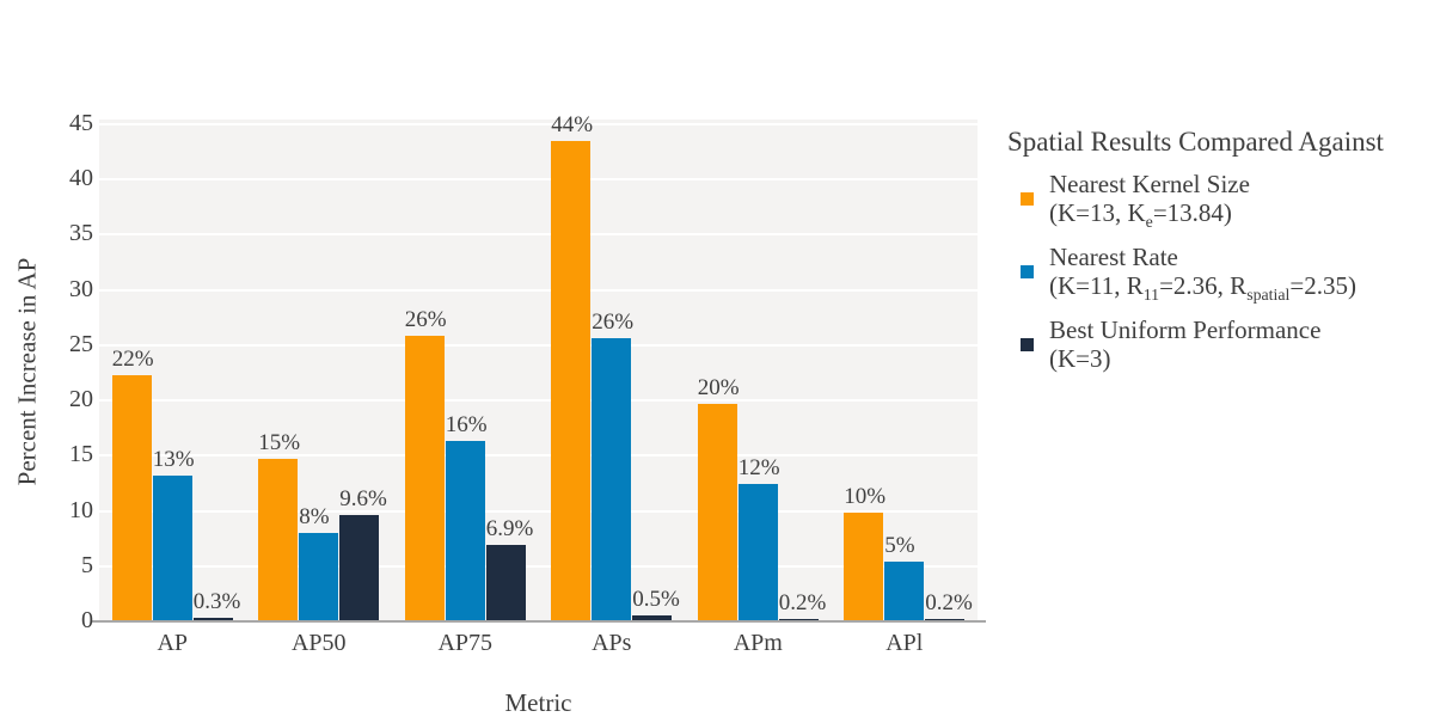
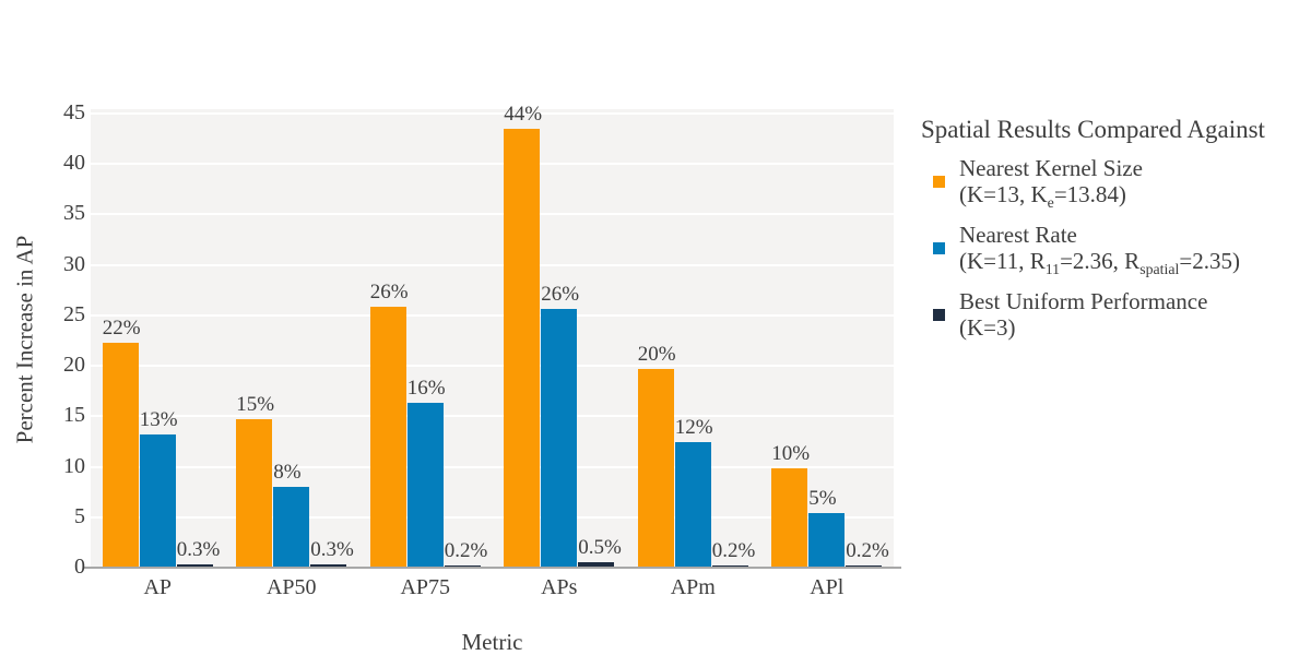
Best Uniform Performance (K=3)/AP50: 9.6% -> 0.3%
Best Uniform Performance (K=3)/AP75: 6.9% -> 0.2%
